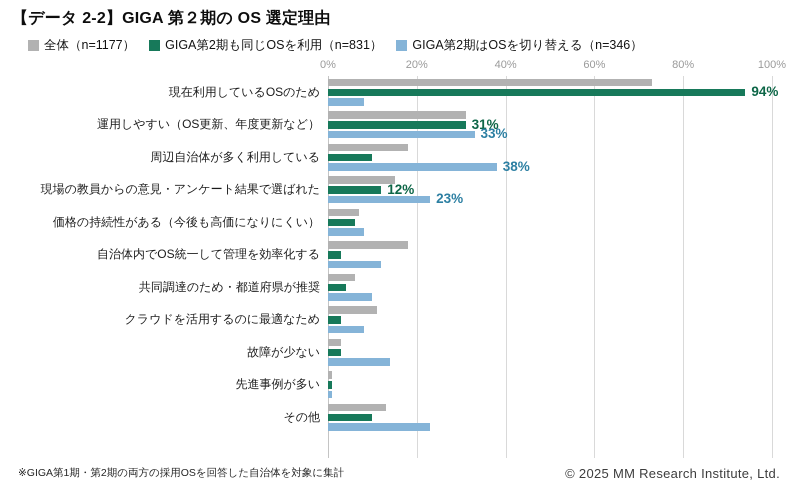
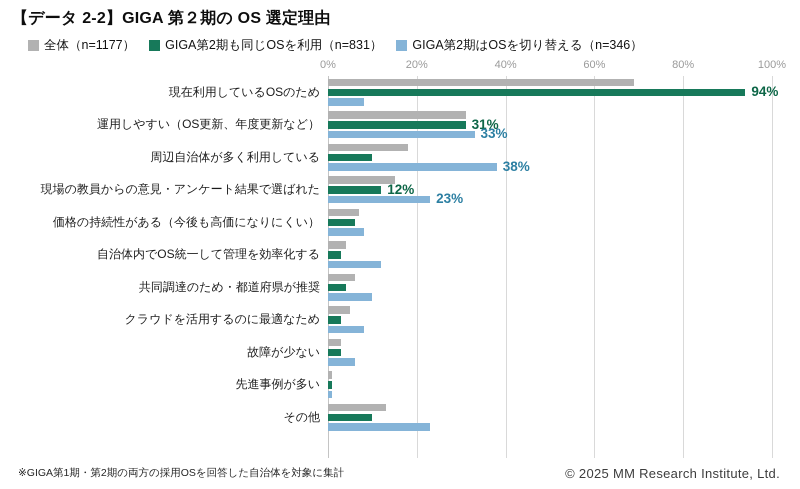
全体（n=1177）/現在利用しているOSのため: 73% -> 69%
全体（n=1177）/自治体内でOS統一して管理を効率化する: 18% -> 4%
全体（n=1177）/クラウドを活用するのに最適なため: 11% -> 5%
GIGA第2期はOSを切り替える（n=346）/故障が少ない: 14% -> 6%
